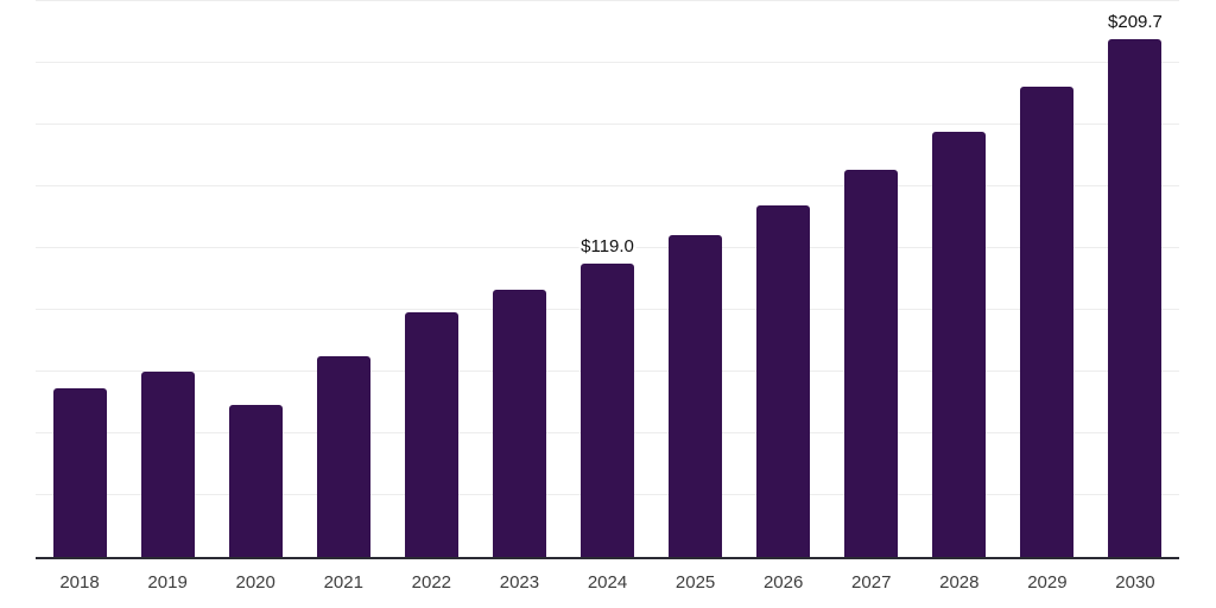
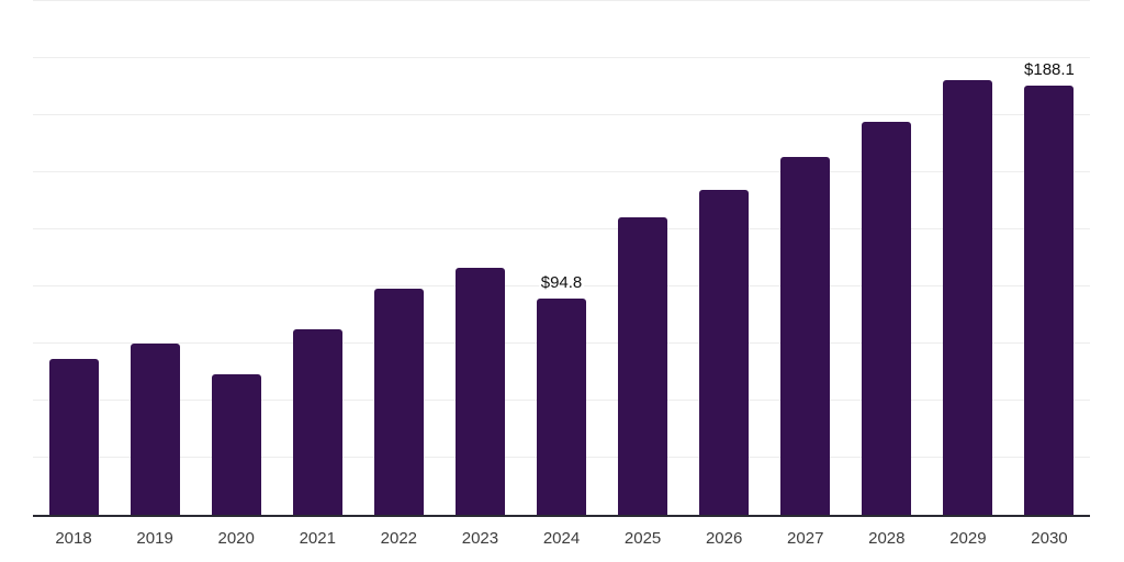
2024: $119.0 -> $94.8
2030: $209.7 -> $188.1
